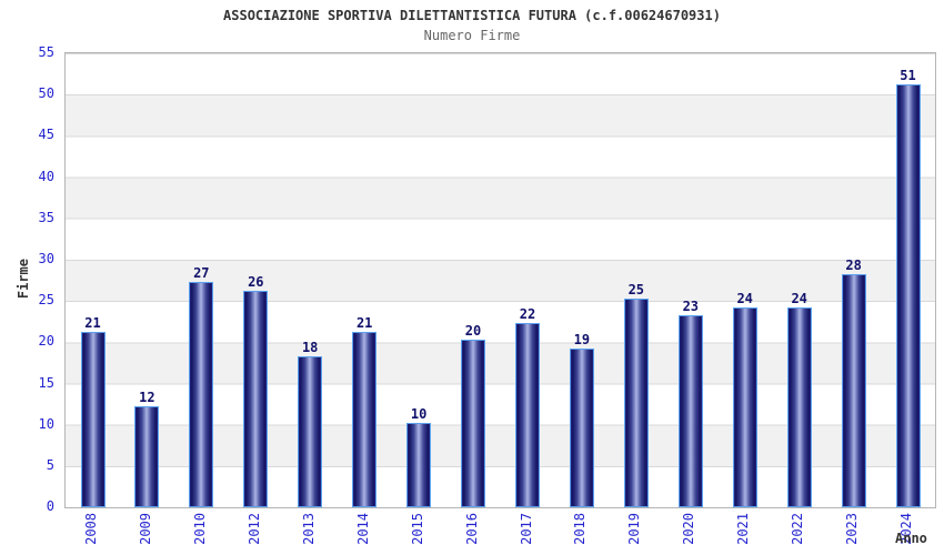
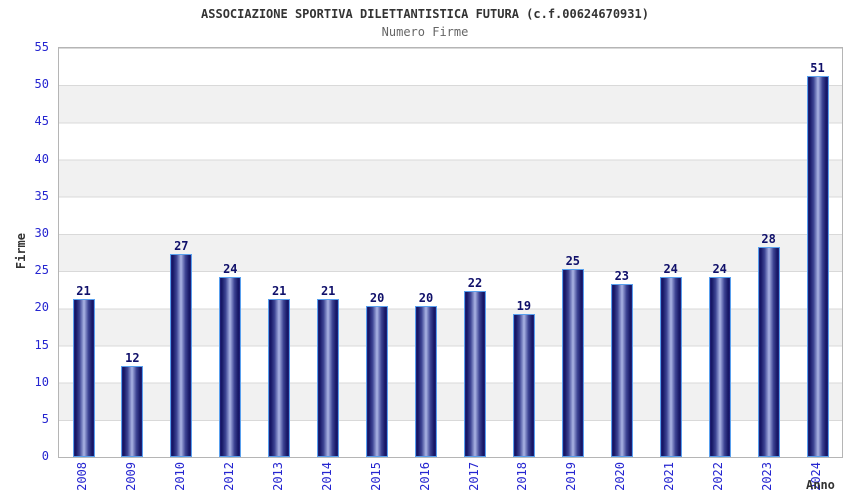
2012: 26 -> 24
2013: 18 -> 21
2015: 10 -> 20
